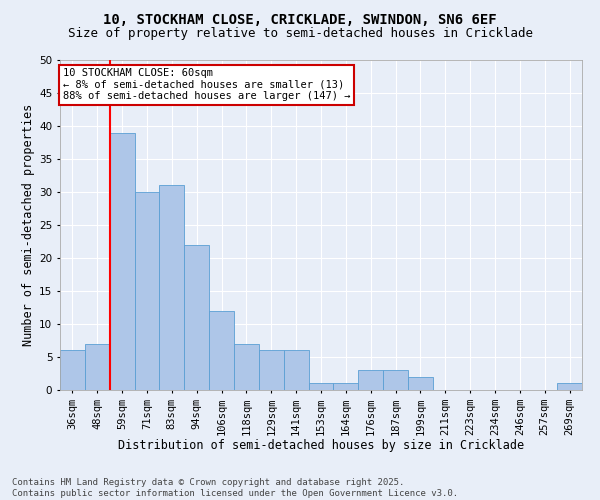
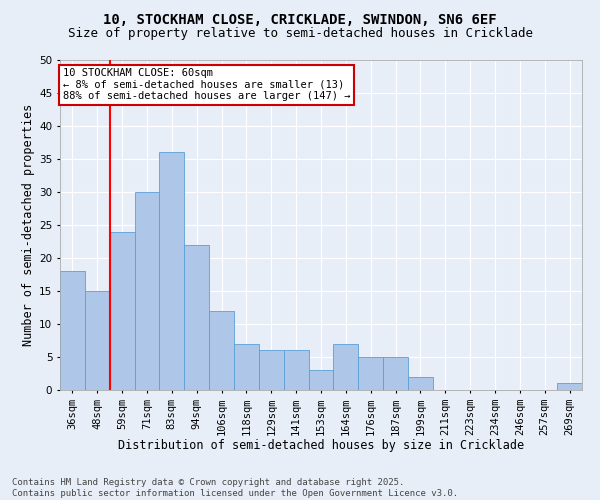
36sqm: 6 -> 18
48sqm: 7 -> 15
59sqm: 39 -> 24
83sqm: 31 -> 36
153sqm: 1 -> 3
164sqm: 1 -> 7
176sqm: 3 -> 5
187sqm: 3 -> 5
